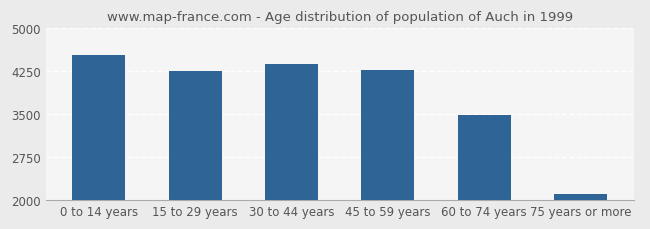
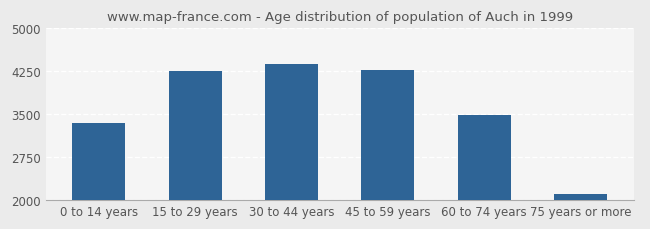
0 to 14 years: 4540 -> 3350
